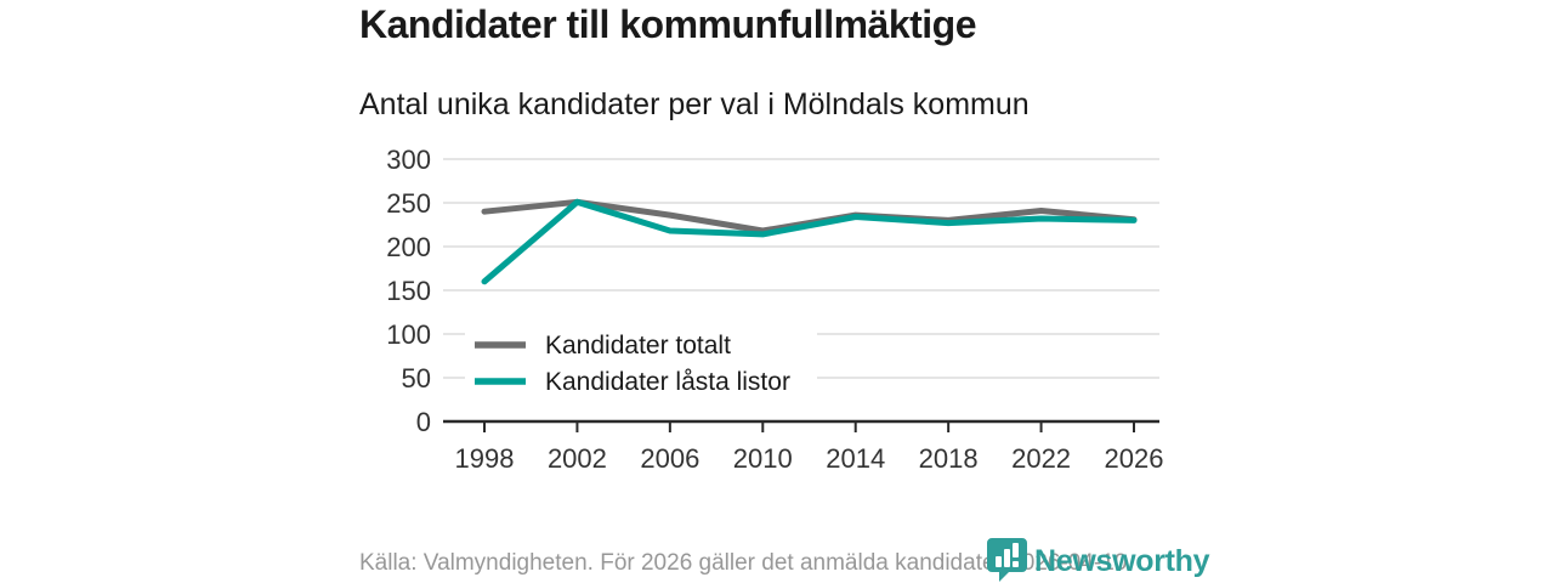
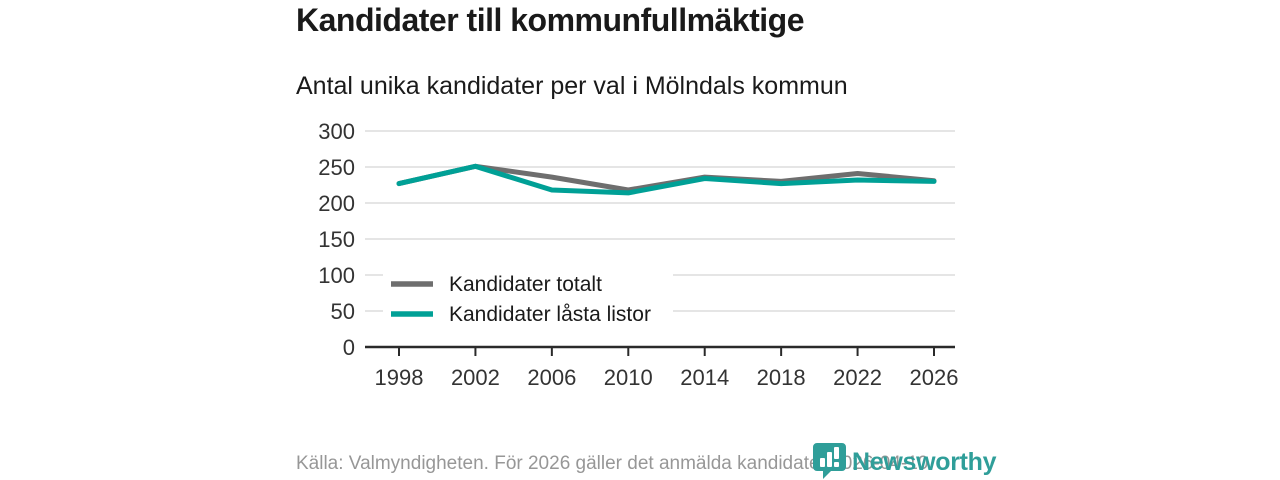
Kandidater totalt/1998: 240 -> 230
Kandidater låsta listor/1998: 160 -> 230
